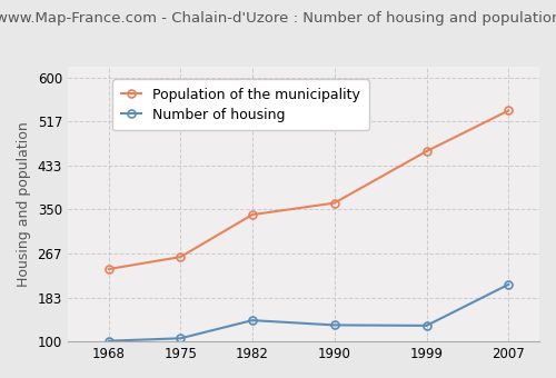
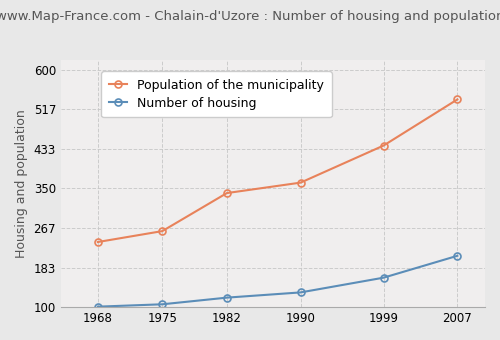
Number of housing/1982: 140 -> 120
Number of housing/1999: 130 -> 162
Population of the municipality/1999: 460 -> 440
